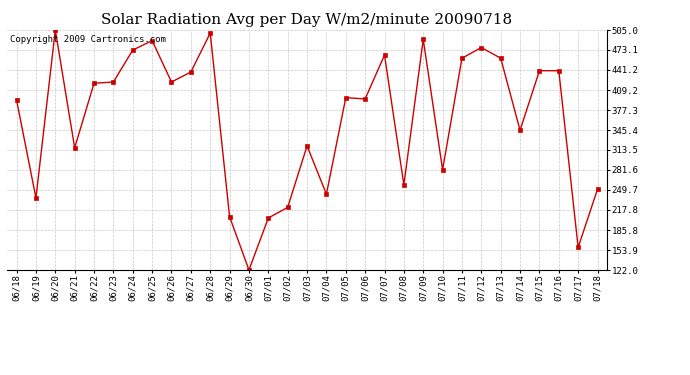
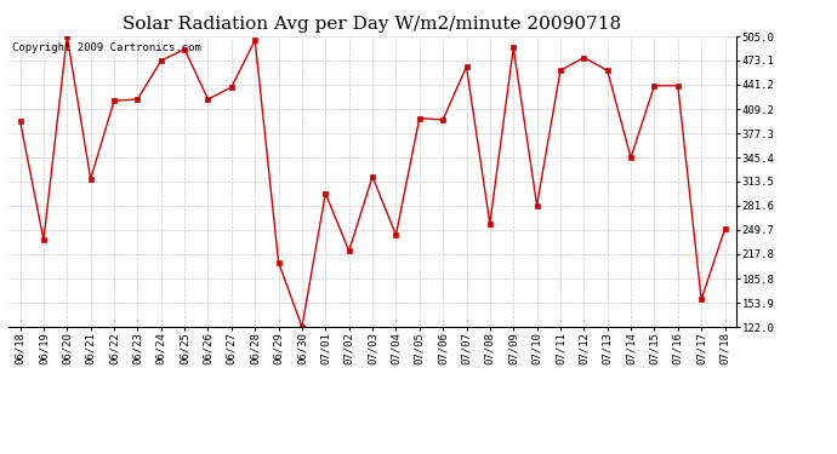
07/01: 205 -> 298
